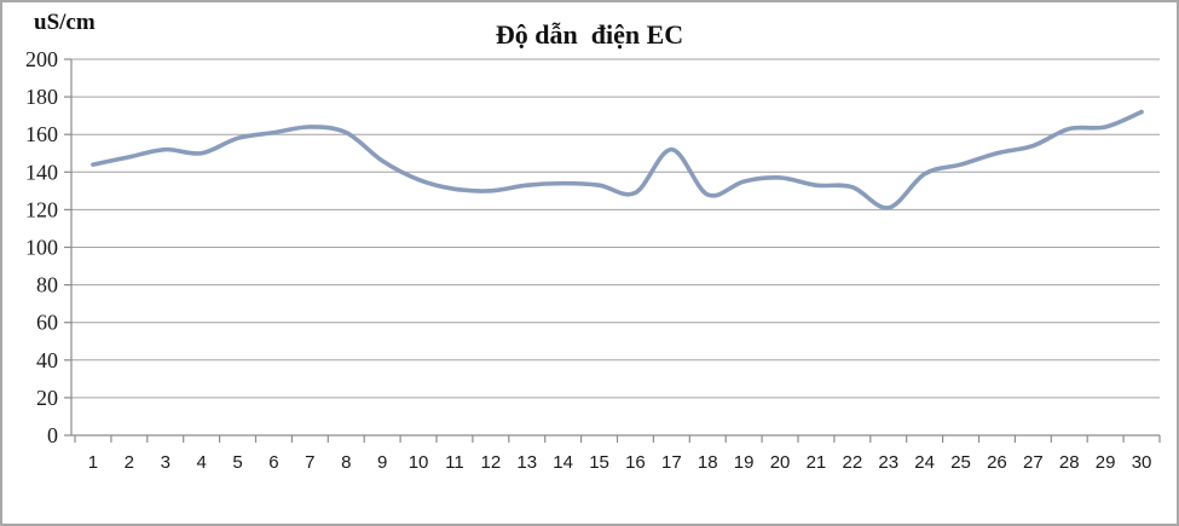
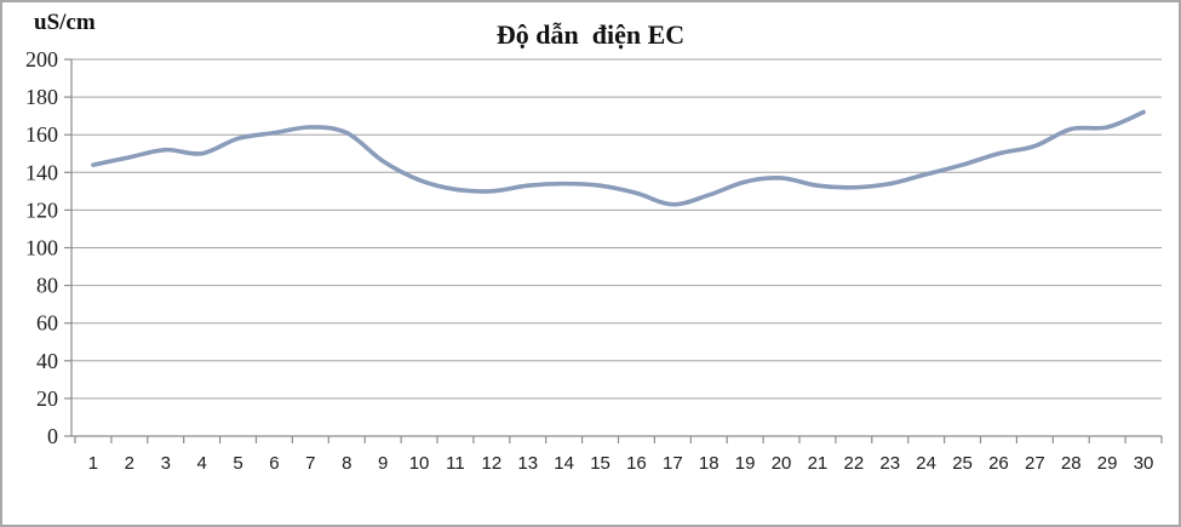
17: 152 -> 123
23: 121 -> 134
